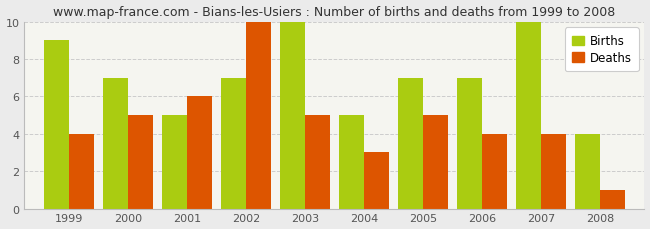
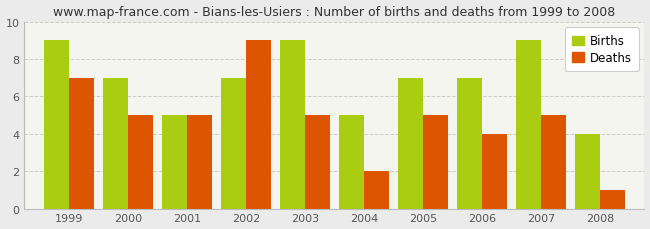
Deaths/1999: 4 -> 7
Deaths/2001: 6 -> 5
Deaths/2002: 10 -> 9
Births/2003: 10 -> 9
Deaths/2004: 3 -> 2
Births/2007: 10 -> 9
Deaths/2007: 4 -> 5
